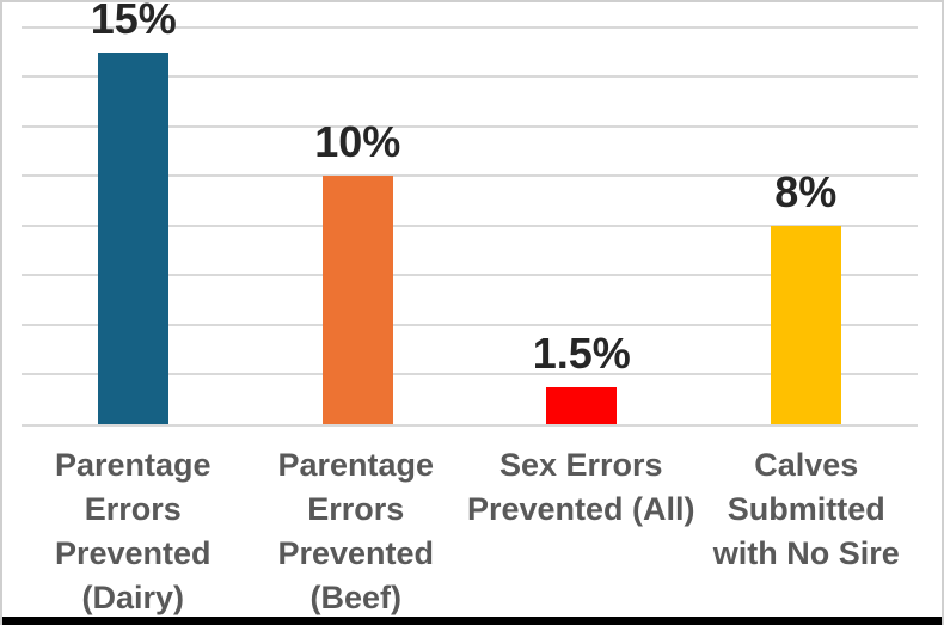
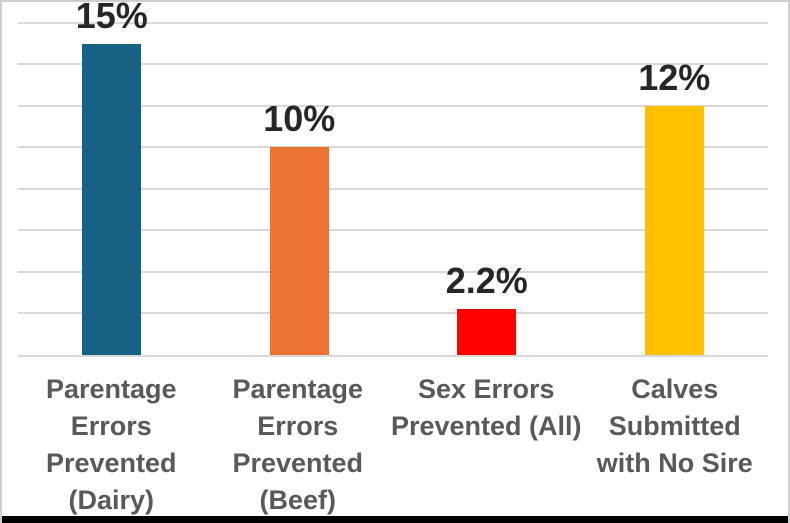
Sex Errors Prevented (All): 1.5% -> 2.2%
Calves Submitted with No Sire: 8% -> 12%
